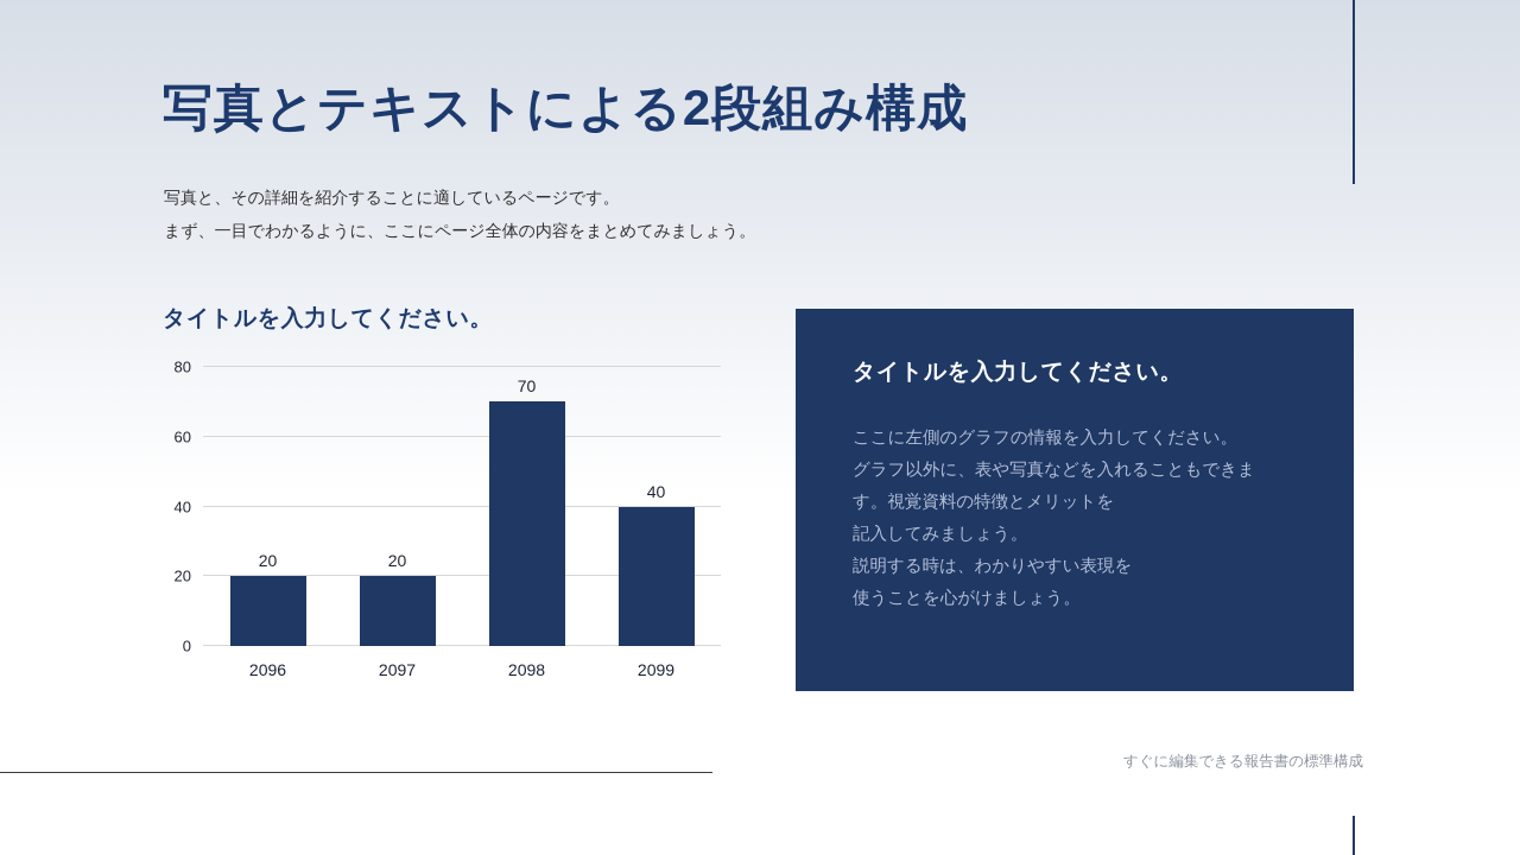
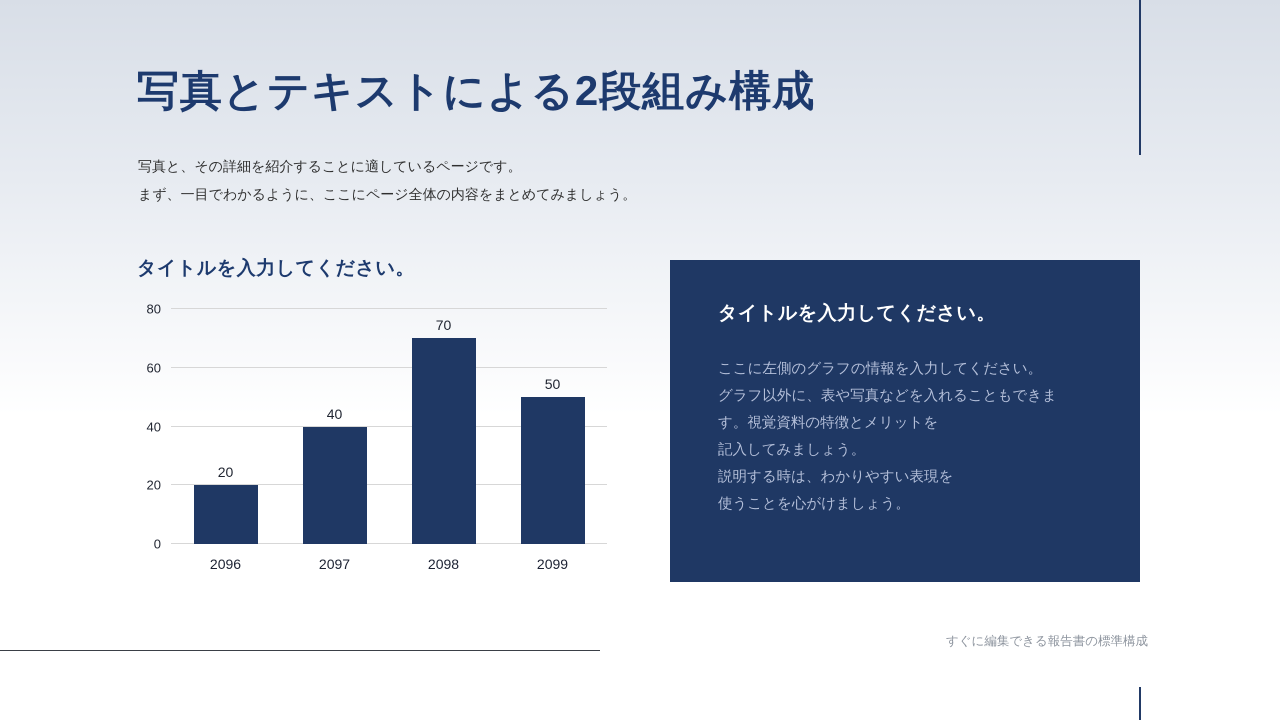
2097: 20 -> 40
2099: 40 -> 50
